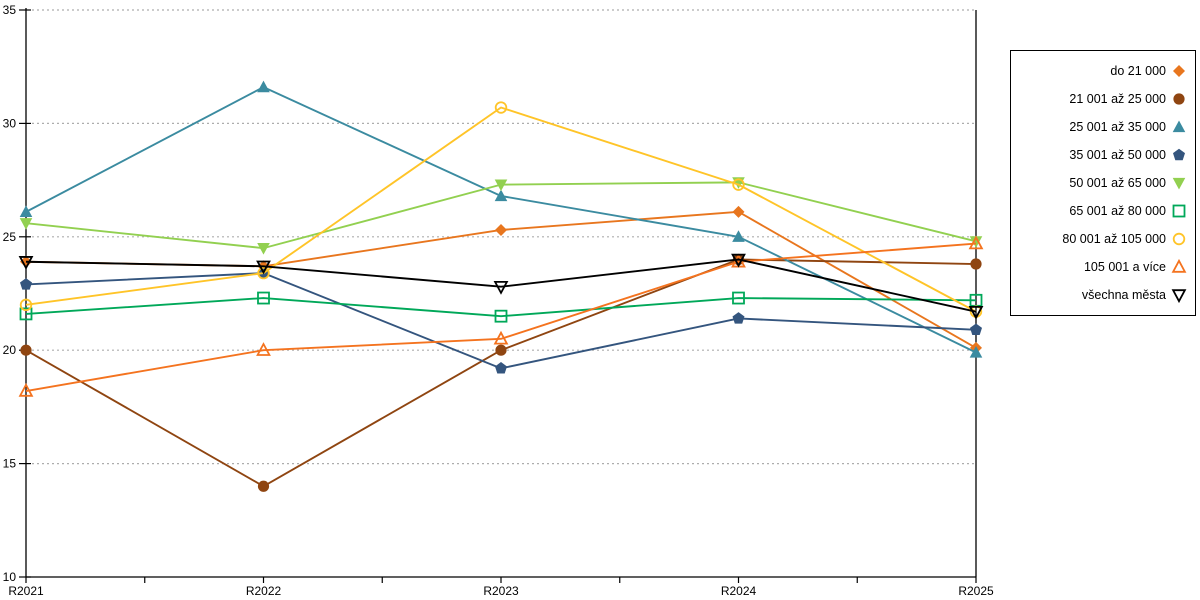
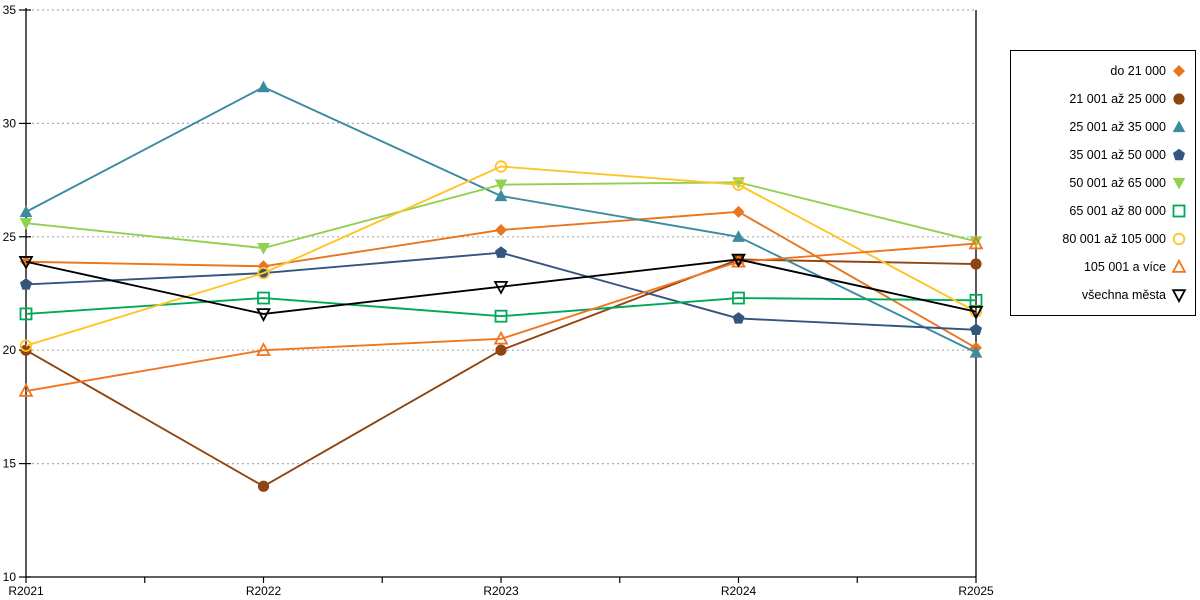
80 001 až 105 000/R2021: 22.0 -> 20.2
všechna města/R2022: 23.7 -> 21.6
35 001 až 50 000/R2023: 19.2 -> 24.3
80 001 až 105 000/R2023: 30.7 -> 28.1
